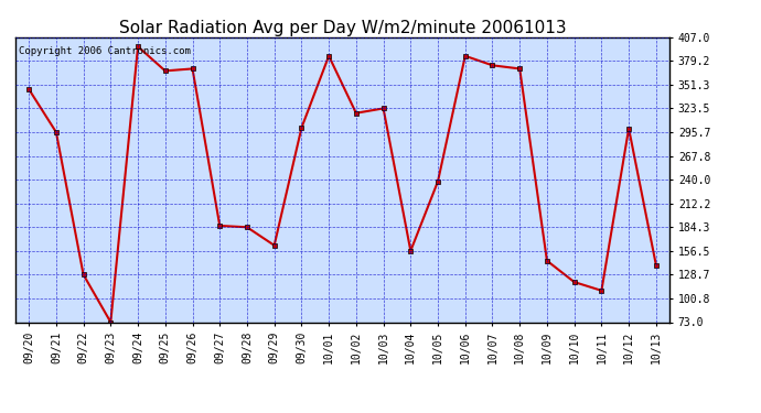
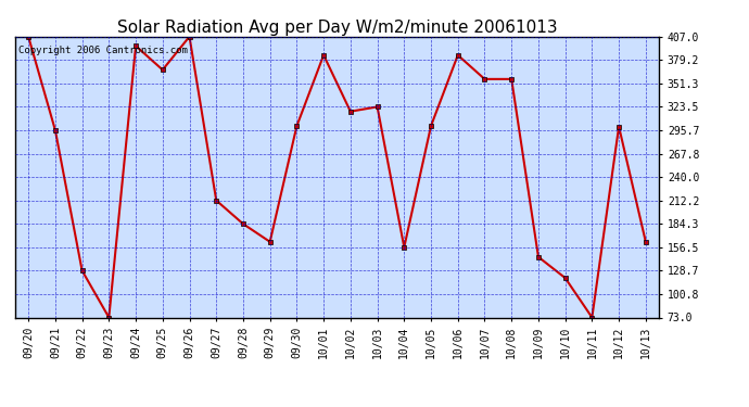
09/20: 346 -> 407
09/26: 370 -> 407
09/27: 186 -> 212
10/05: 238 -> 301
10/07: 374 -> 356
10/08: 370 -> 356
10/11: 110 -> 73
10/13: 140 -> 163
